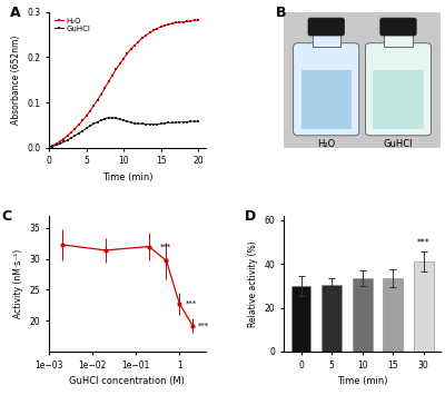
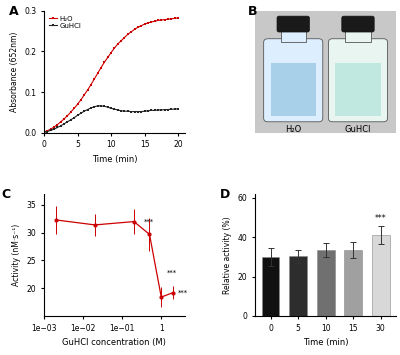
1: 22.8 -> 18.4
